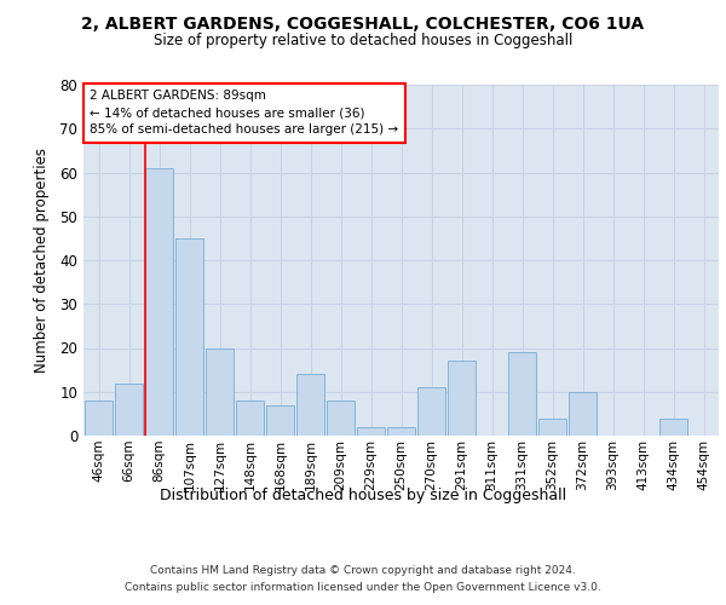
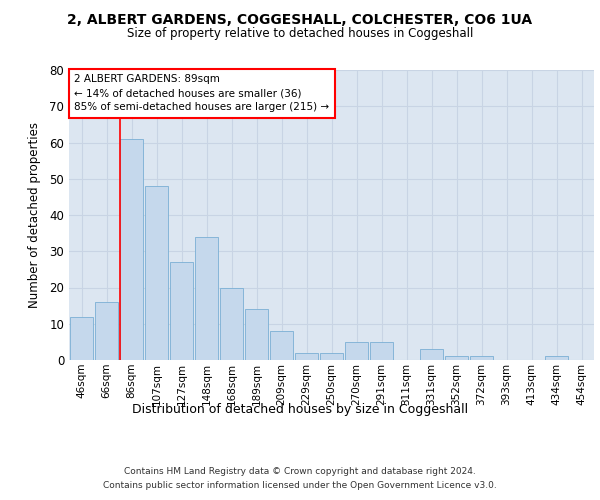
46sqm: 8 -> 12
66sqm: 12 -> 16
107sqm: 45 -> 48
127sqm: 20 -> 27
148sqm: 8 -> 34
168sqm: 7 -> 20
270sqm: 11 -> 5
291sqm: 17 -> 5
331sqm: 19 -> 3
352sqm: 4 -> 1
372sqm: 10 -> 1
434sqm: 4 -> 1
